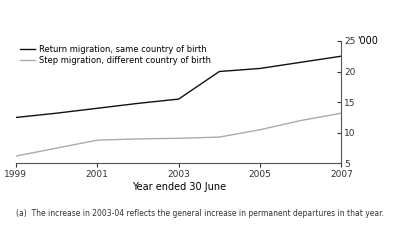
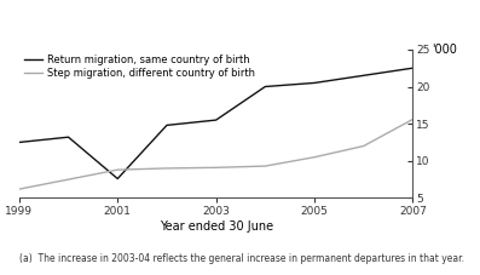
Return migration, same country of birth/2001: 14.0 -> 7.6
Step migration, different country of birth/2007: 13.2 -> 15.6
